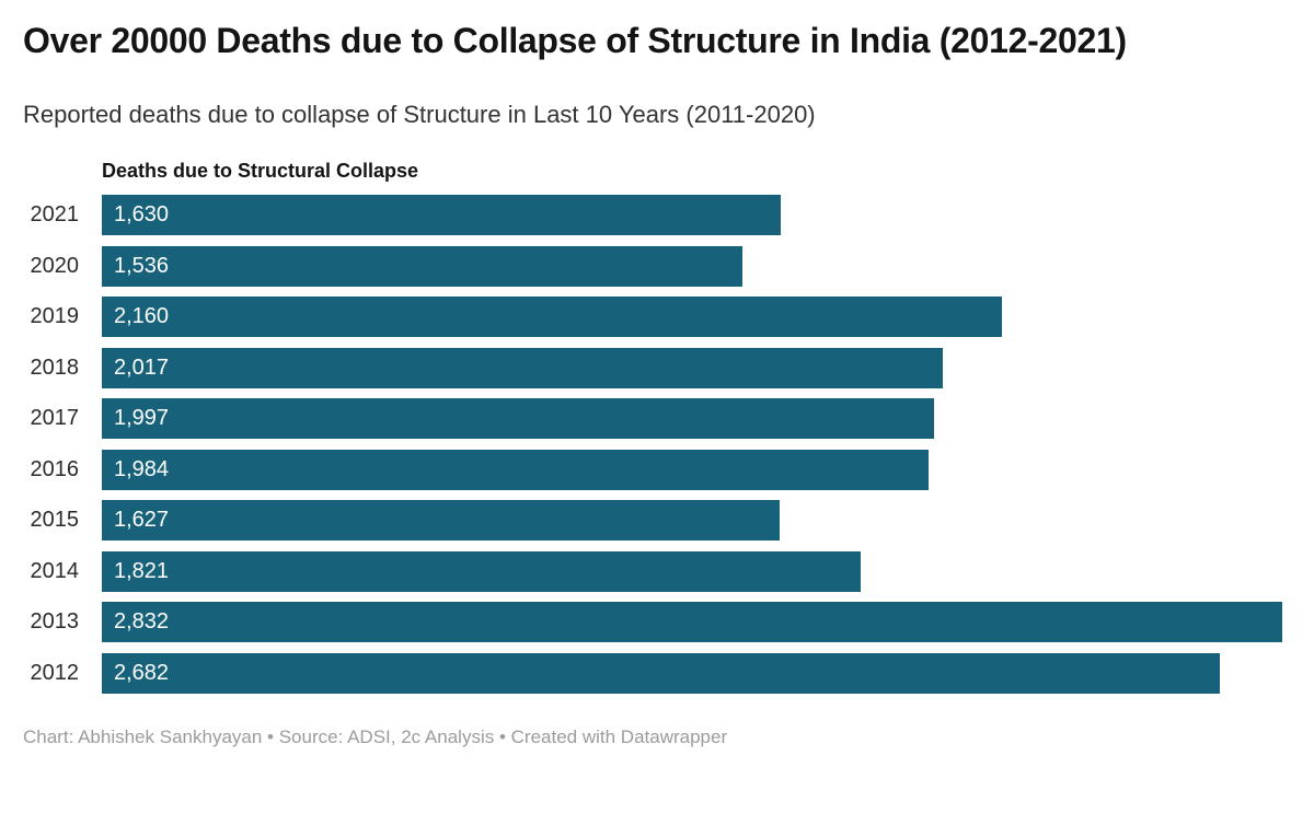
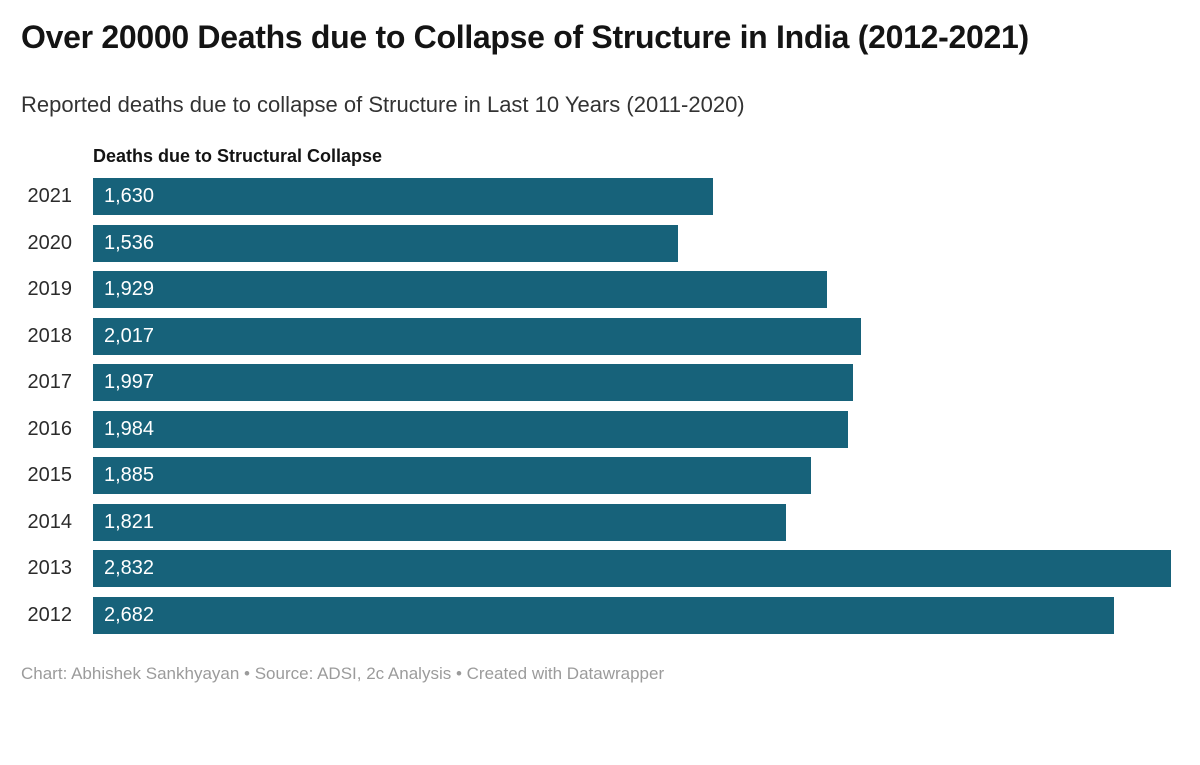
2019: 2,160 -> 1,929
2015: 1,627 -> 1,885
